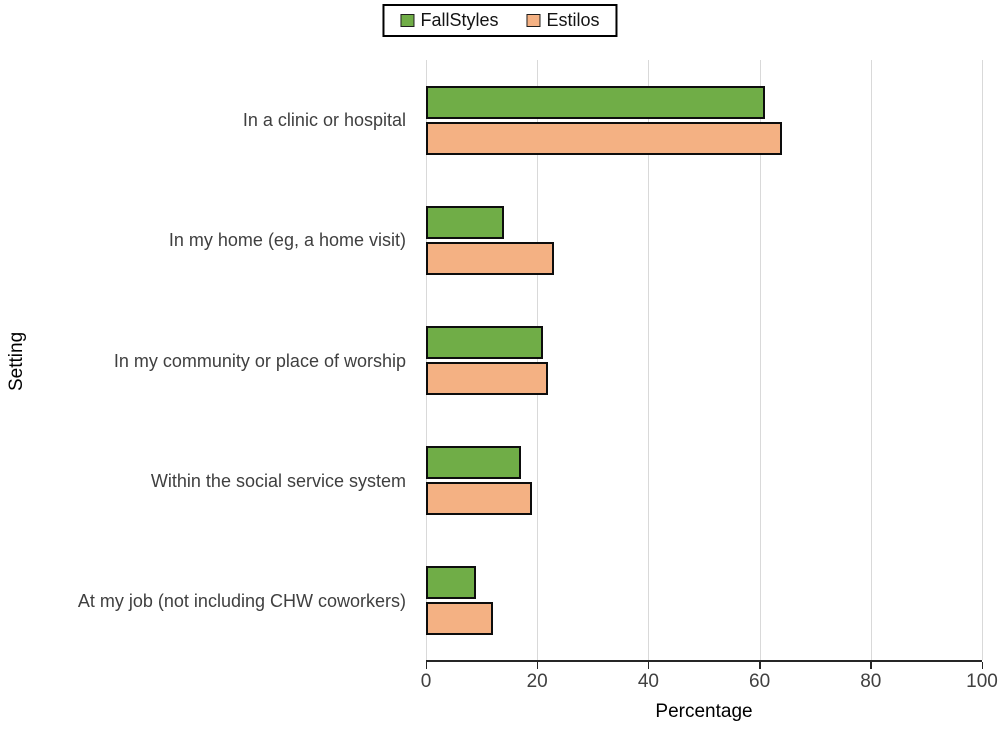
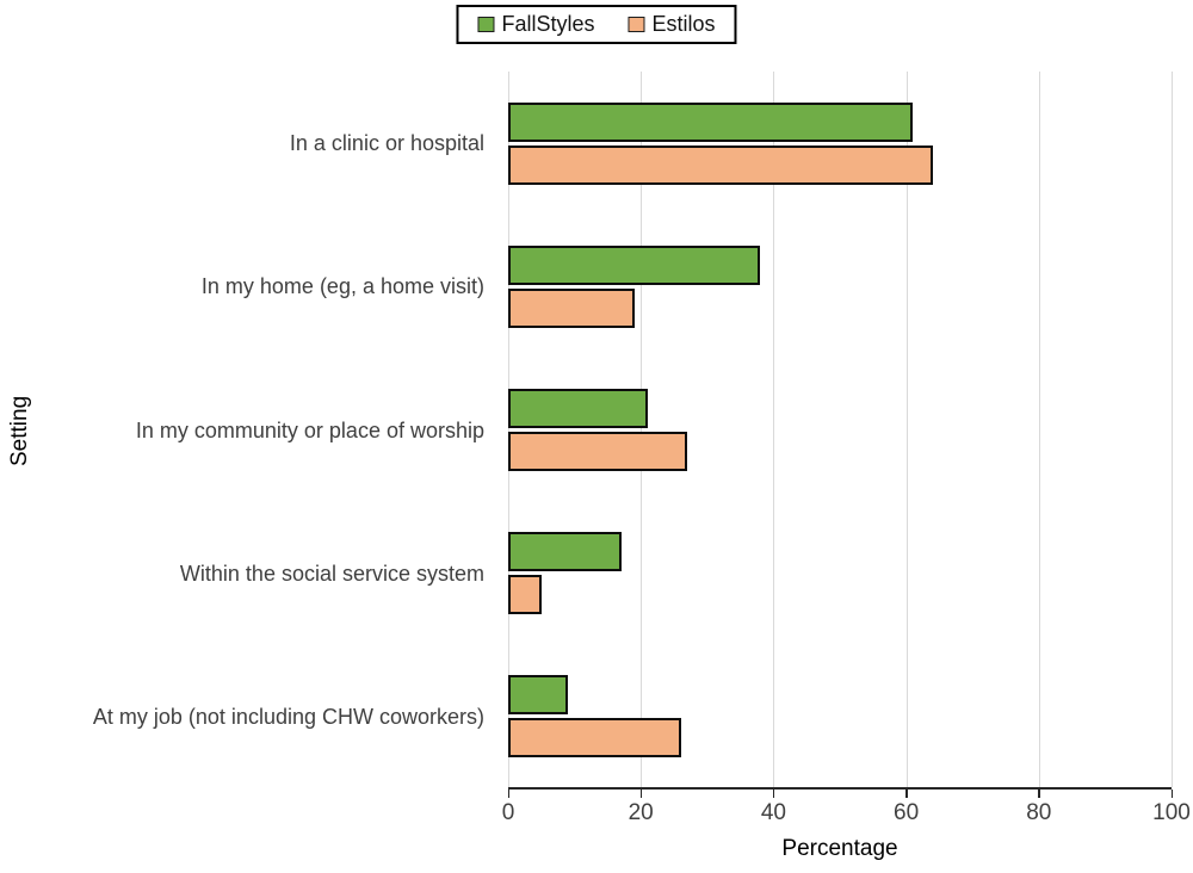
FallStyles/In my home (eg, a home visit): 14 -> 38
Estilos/In my home (eg, a home visit): 23 -> 19
Estilos/In my community or place of worship: 22 -> 27
Estilos/Within the social service system: 19 -> 5
Estilos/At my job (not including CHW coworkers): 12 -> 26
